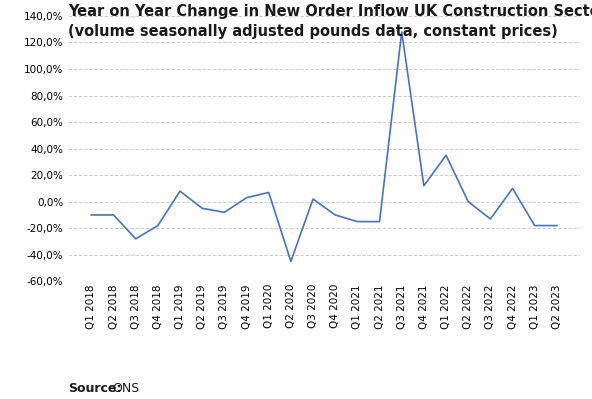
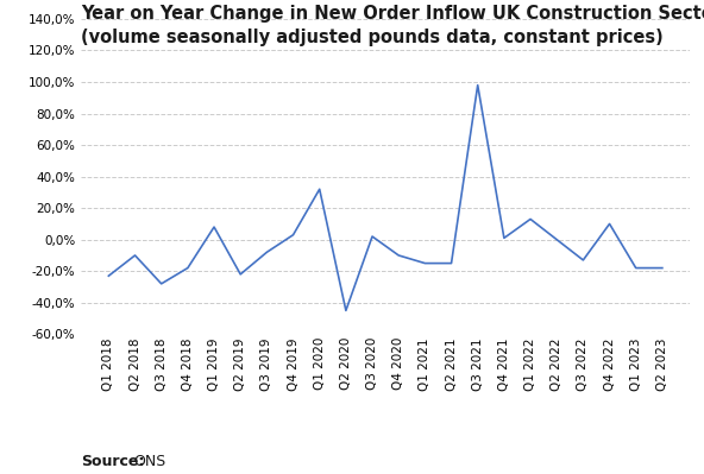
Q1 2018: -10% -> -23%
Q2 2019: -5% -> -22%
Q1 2020: 7% -> 32%
Q3 2021: 128% -> 98%
Q4 2021: 12% -> 1%
Q1 2022: 35% -> 13%
